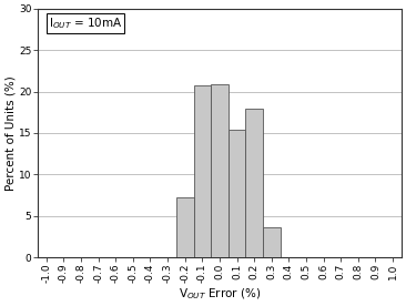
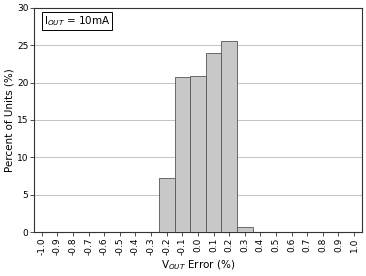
0.1: 15.4 -> 24.0
0.2: 18.0 -> 25.5
0.3: 3.6 -> 0.7
